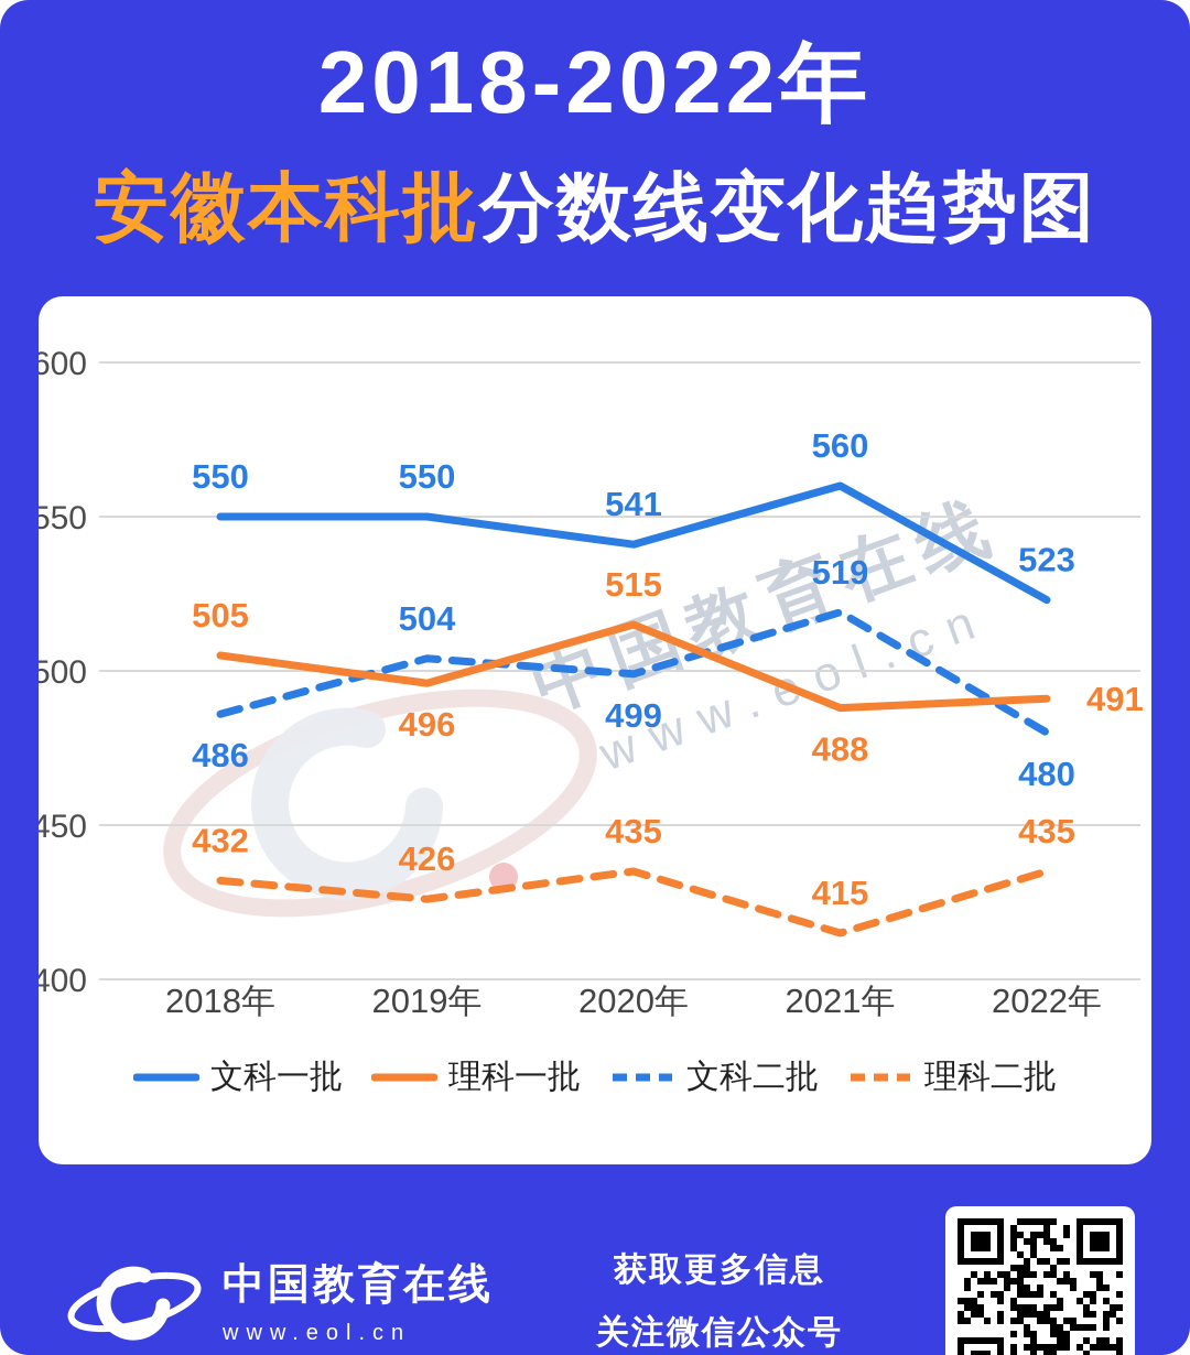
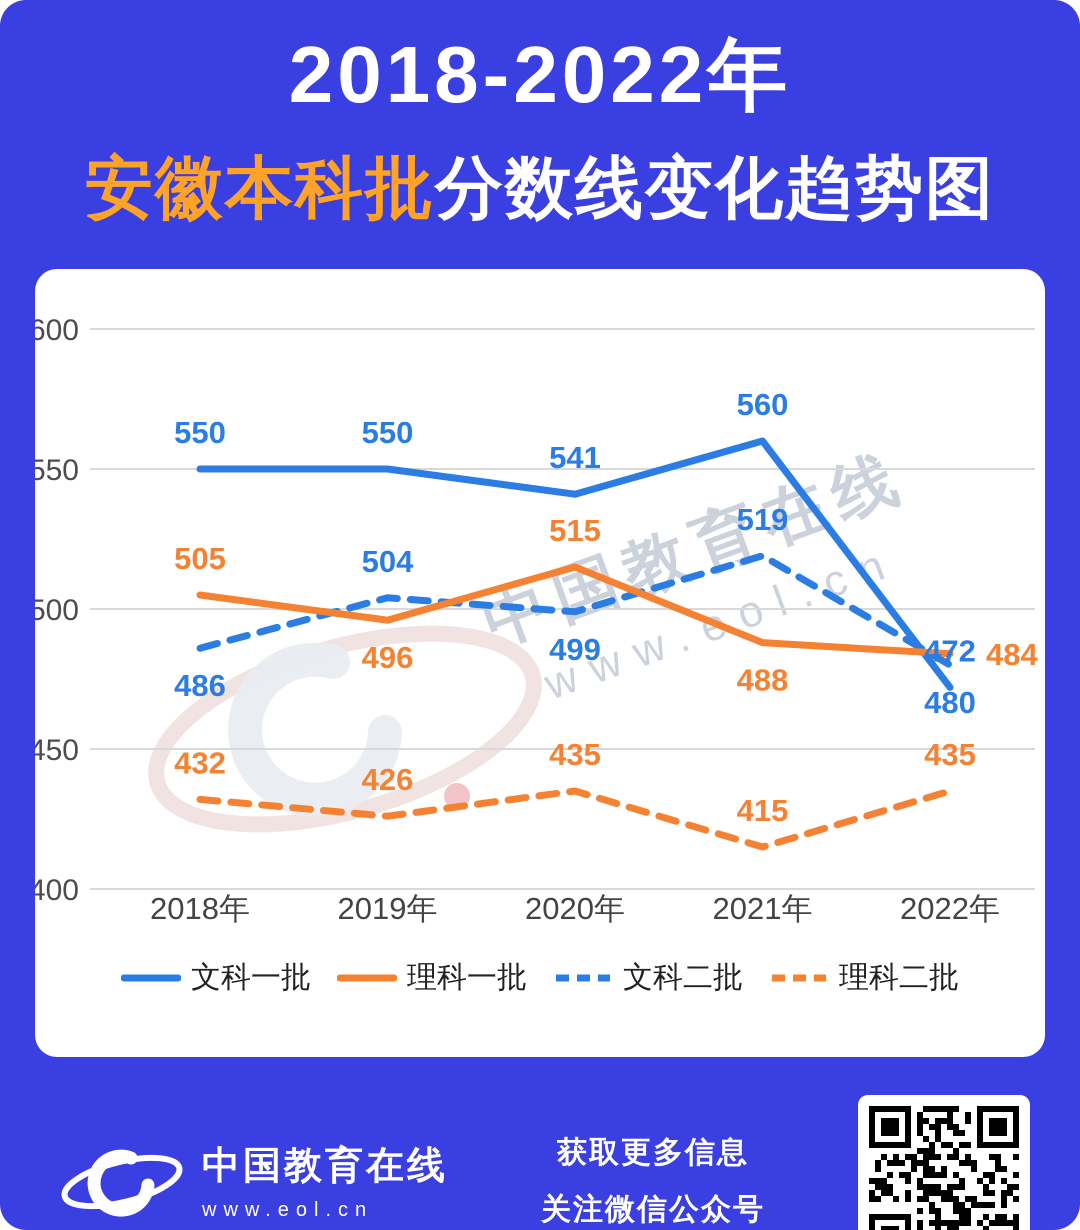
文科一批/2022年: 523 -> 472
理科一批/2022年: 491 -> 484
